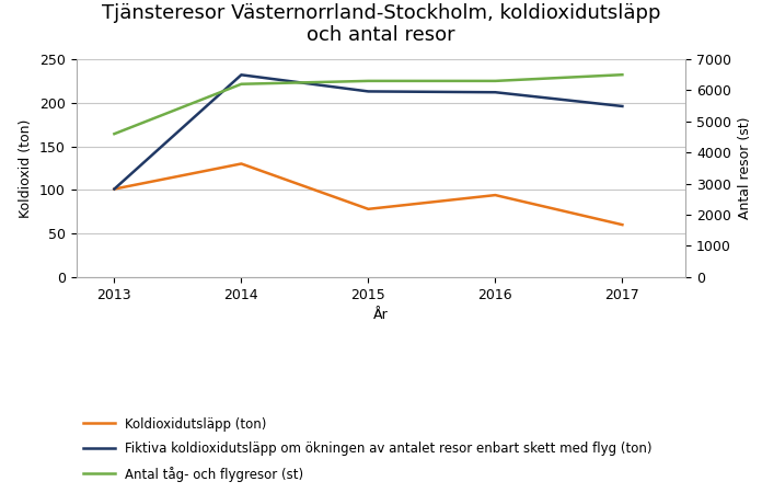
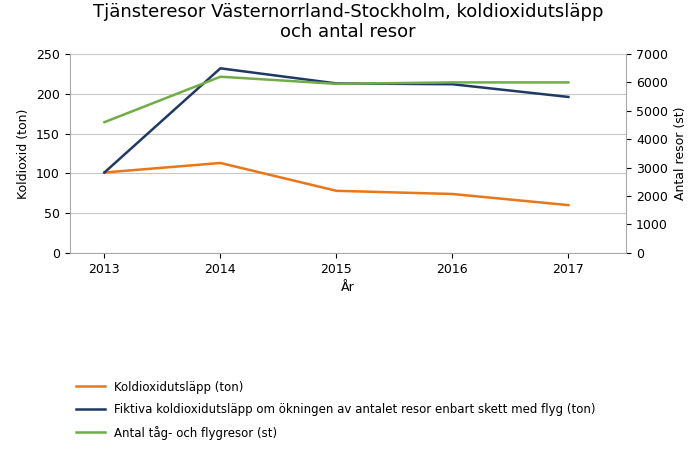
Koldioxidutsläpp (ton)/2014: 130 -> 113
Antal tåg- och flygresor (st)/2015: 6300 -> 5950
Koldioxidutsläpp (ton)/2016: 94 -> 74
Antal tåg- och flygresor (st)/2016: 6300 -> 6000
Antal tåg- och flygresor (st)/2017: 6500 -> 6000
